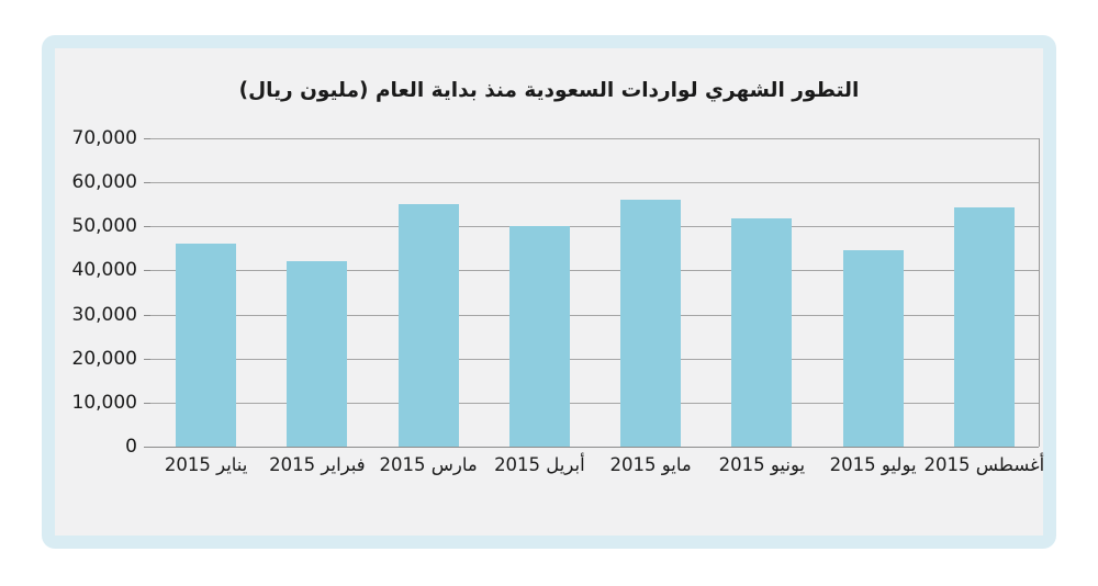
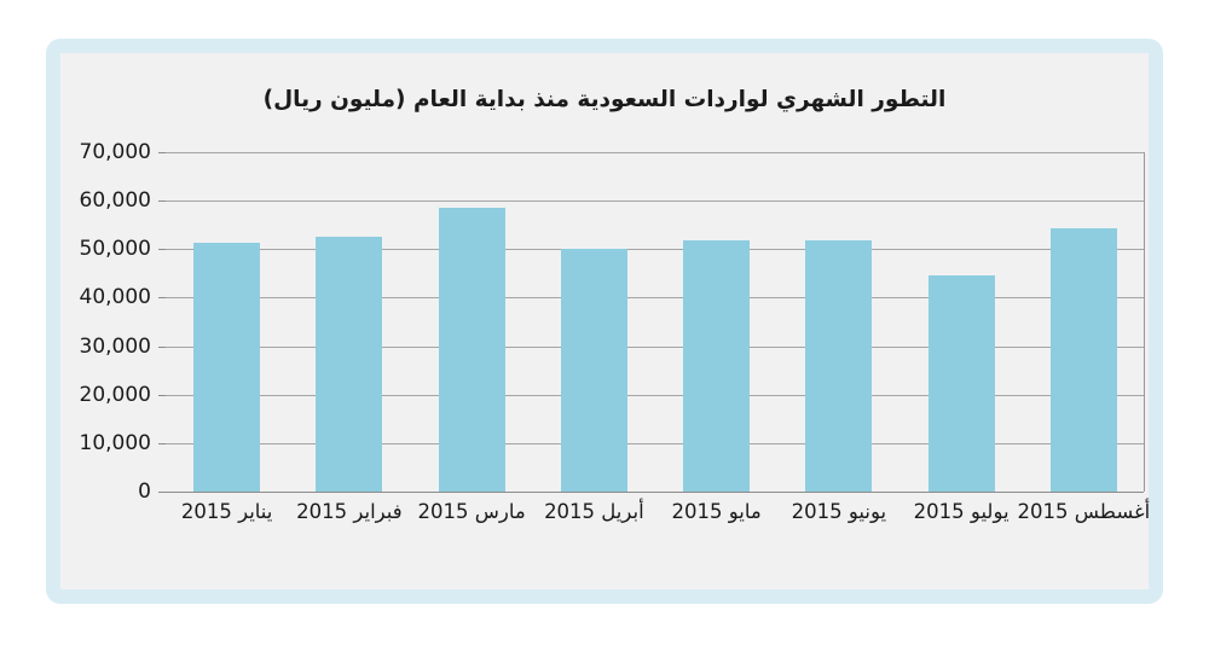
يناير 2015: 46000 -> 51000
فبراير 2015: 42000 -> 53000
مارس 2015: 55000 -> 59000
مايو 2015: 56000 -> 52000
